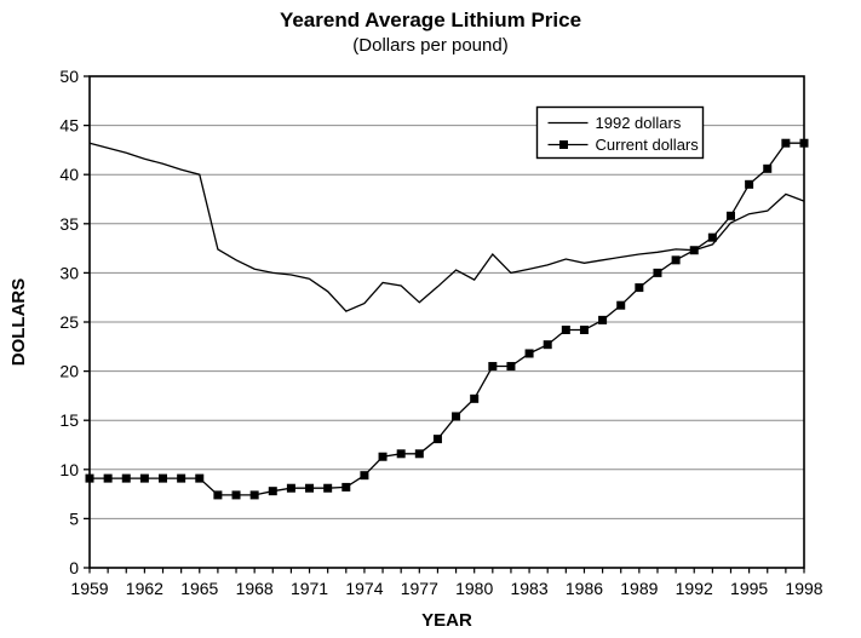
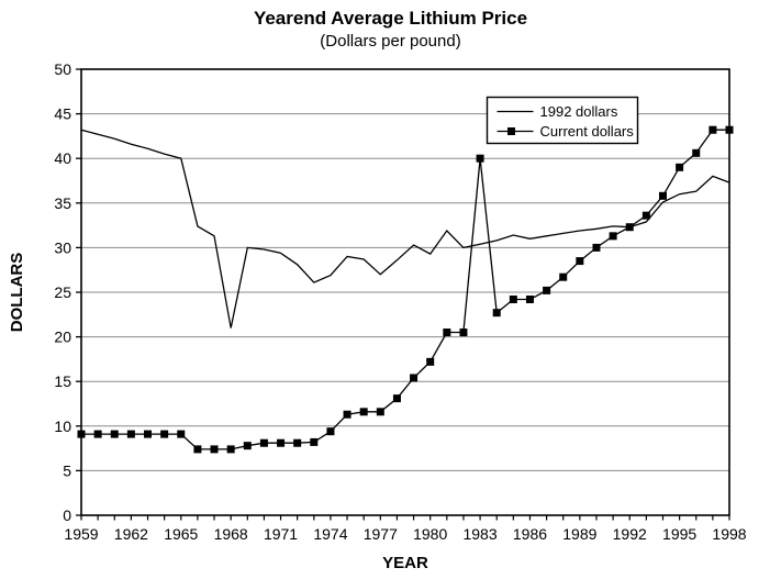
1992 dollars/1968: 30 -> 21
Current dollars/1983: 22 -> 40
